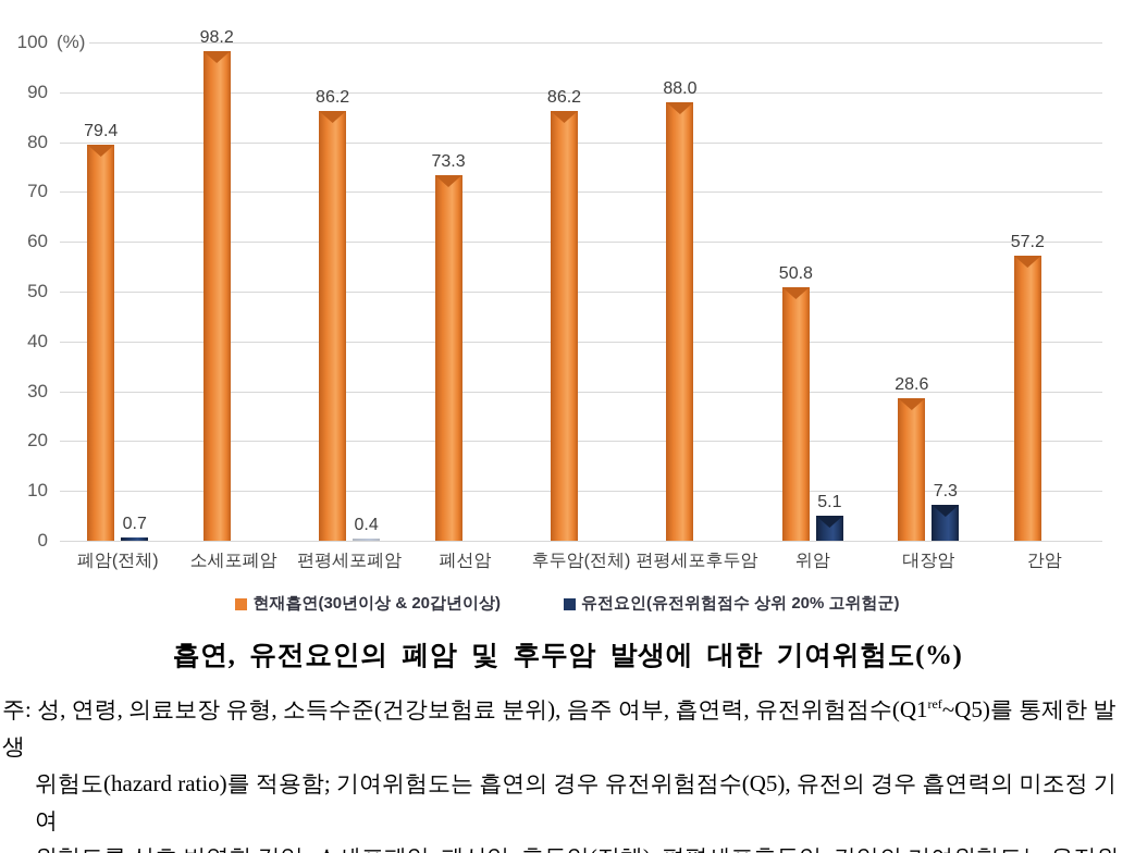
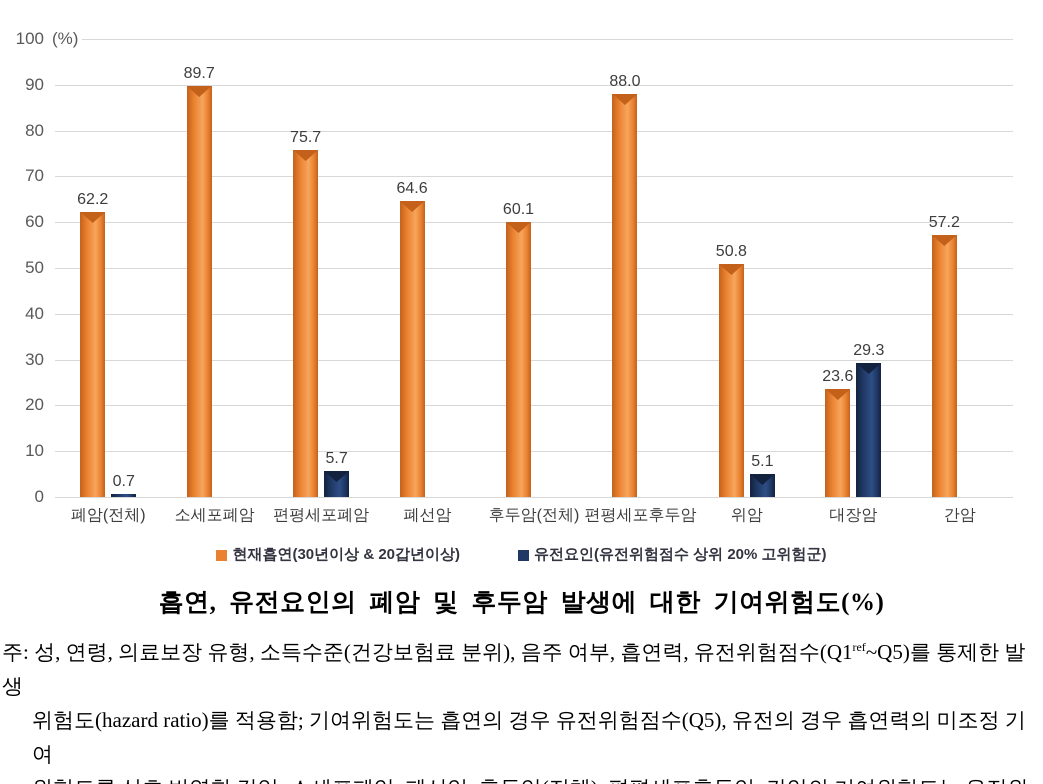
현재흡연(30년이상 & 20갑년이상)/폐암(전체): 79.4 -> 62.2
현재흡연(30년이상 & 20갑년이상)/소세포폐암: 98.2 -> 89.7
현재흡연(30년이상 & 20갑년이상)/편평세포폐암: 86.2 -> 75.7
유전요인(유전위험점수 상위 20% 고위험군)/편평세포폐암: 0.4 -> 5.7
현재흡연(30년이상 & 20갑년이상)/폐선암: 73.3 -> 64.6
현재흡연(30년이상 & 20갑년이상)/후두암(전체): 86.2 -> 60.1
현재흡연(30년이상 & 20갑년이상)/대장암: 28.6 -> 23.6
유전요인(유전위험점수 상위 20% 고위험군)/대장암: 7.3 -> 29.3
